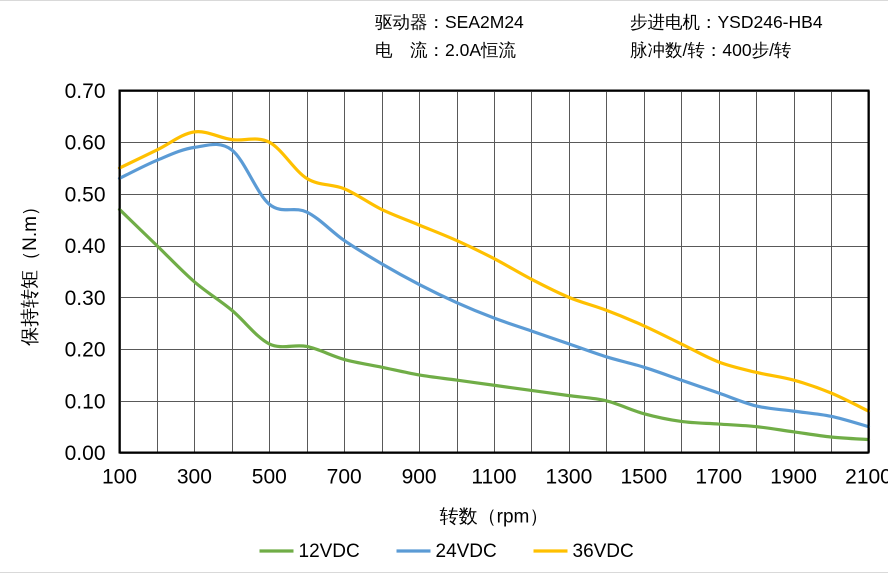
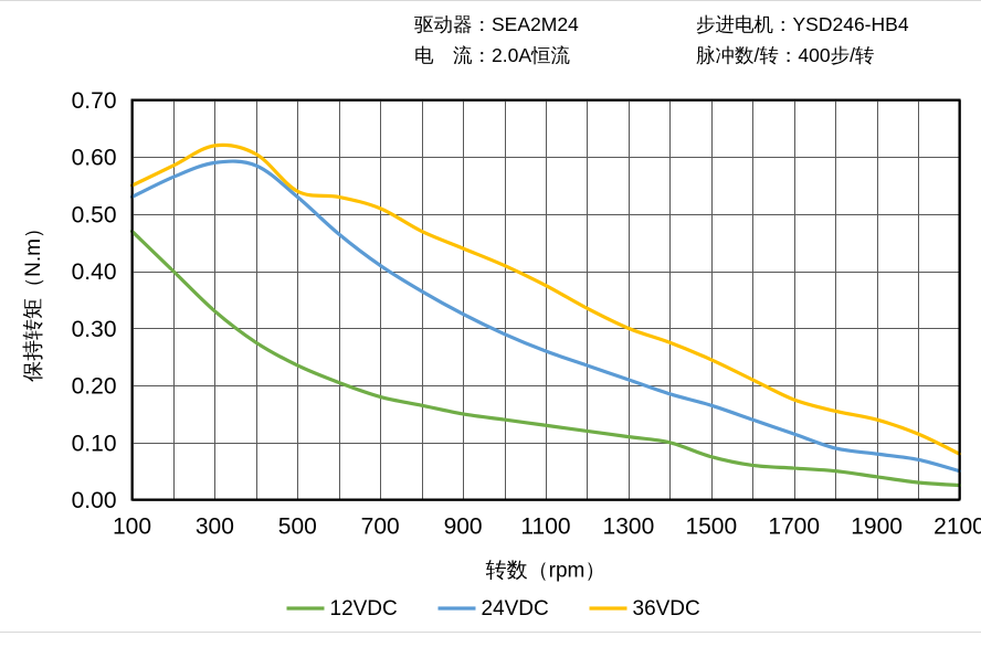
12VDC/500: 0.21 -> 0.23
24VDC/500: 0.48 -> 0.53
36VDC/500: 0.60 -> 0.54
